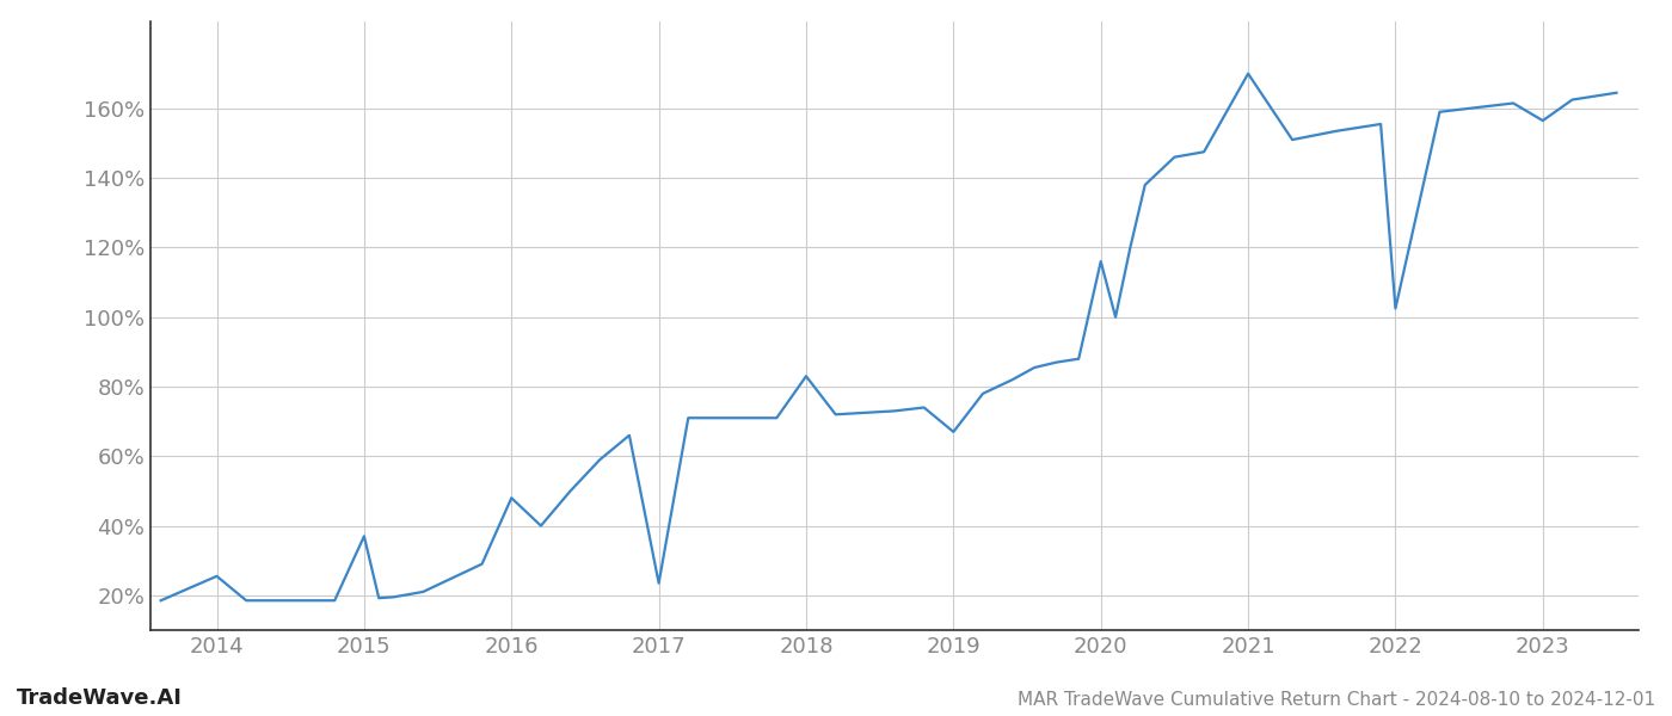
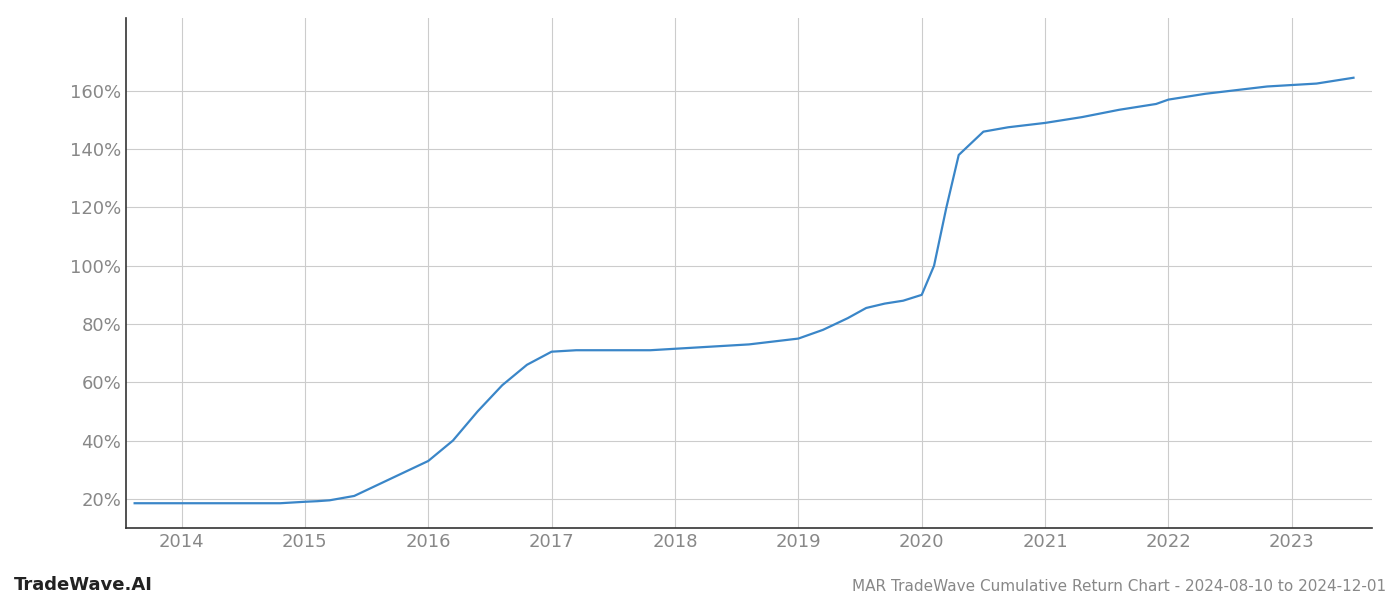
2014: 25.5% -> 18.5%
2015: 37.0% -> 19.0%
2016: 48.0% -> 33.0%
2017: 23.5% -> 70.5%
2018: 83.0% -> 71.5%
2019: 67.0% -> 75.0%
2020: 116.0% -> 90.0%
2021: 170.0% -> 149.0%
2022: 102.5% -> 157.0%
2023: 156.5% -> 162.0%
